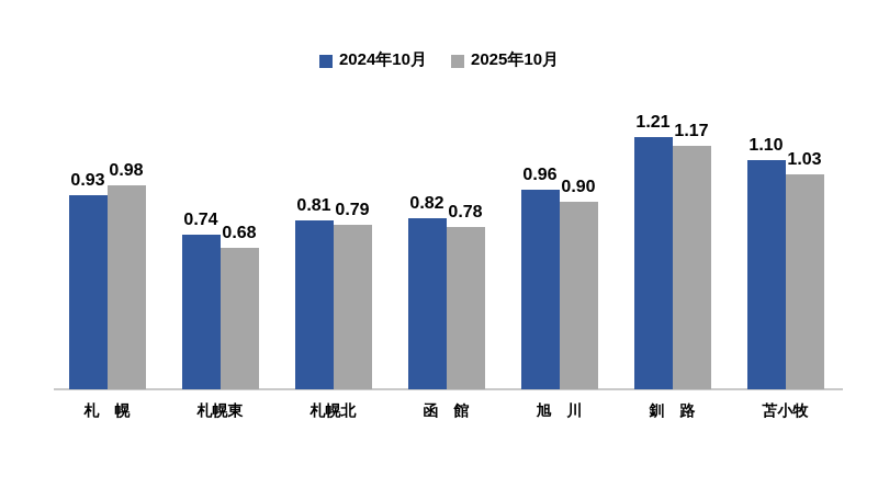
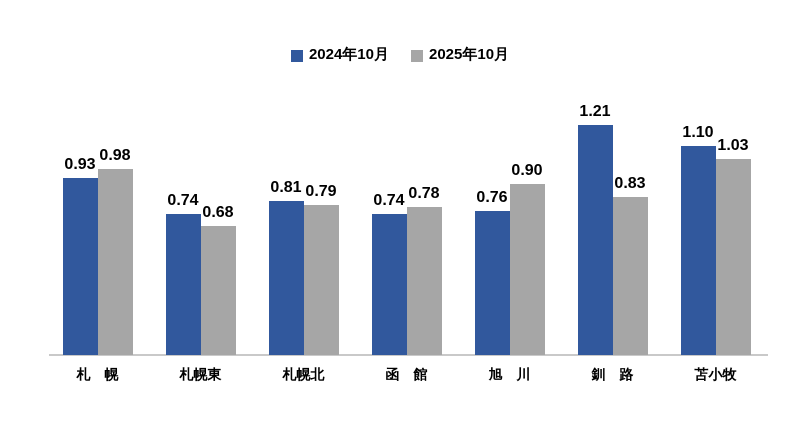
2024年10月/函 館: 0.82 -> 0.74
2024年10月/旭 川: 0.96 -> 0.76
2025年10月/釧 路: 1.17 -> 0.83
